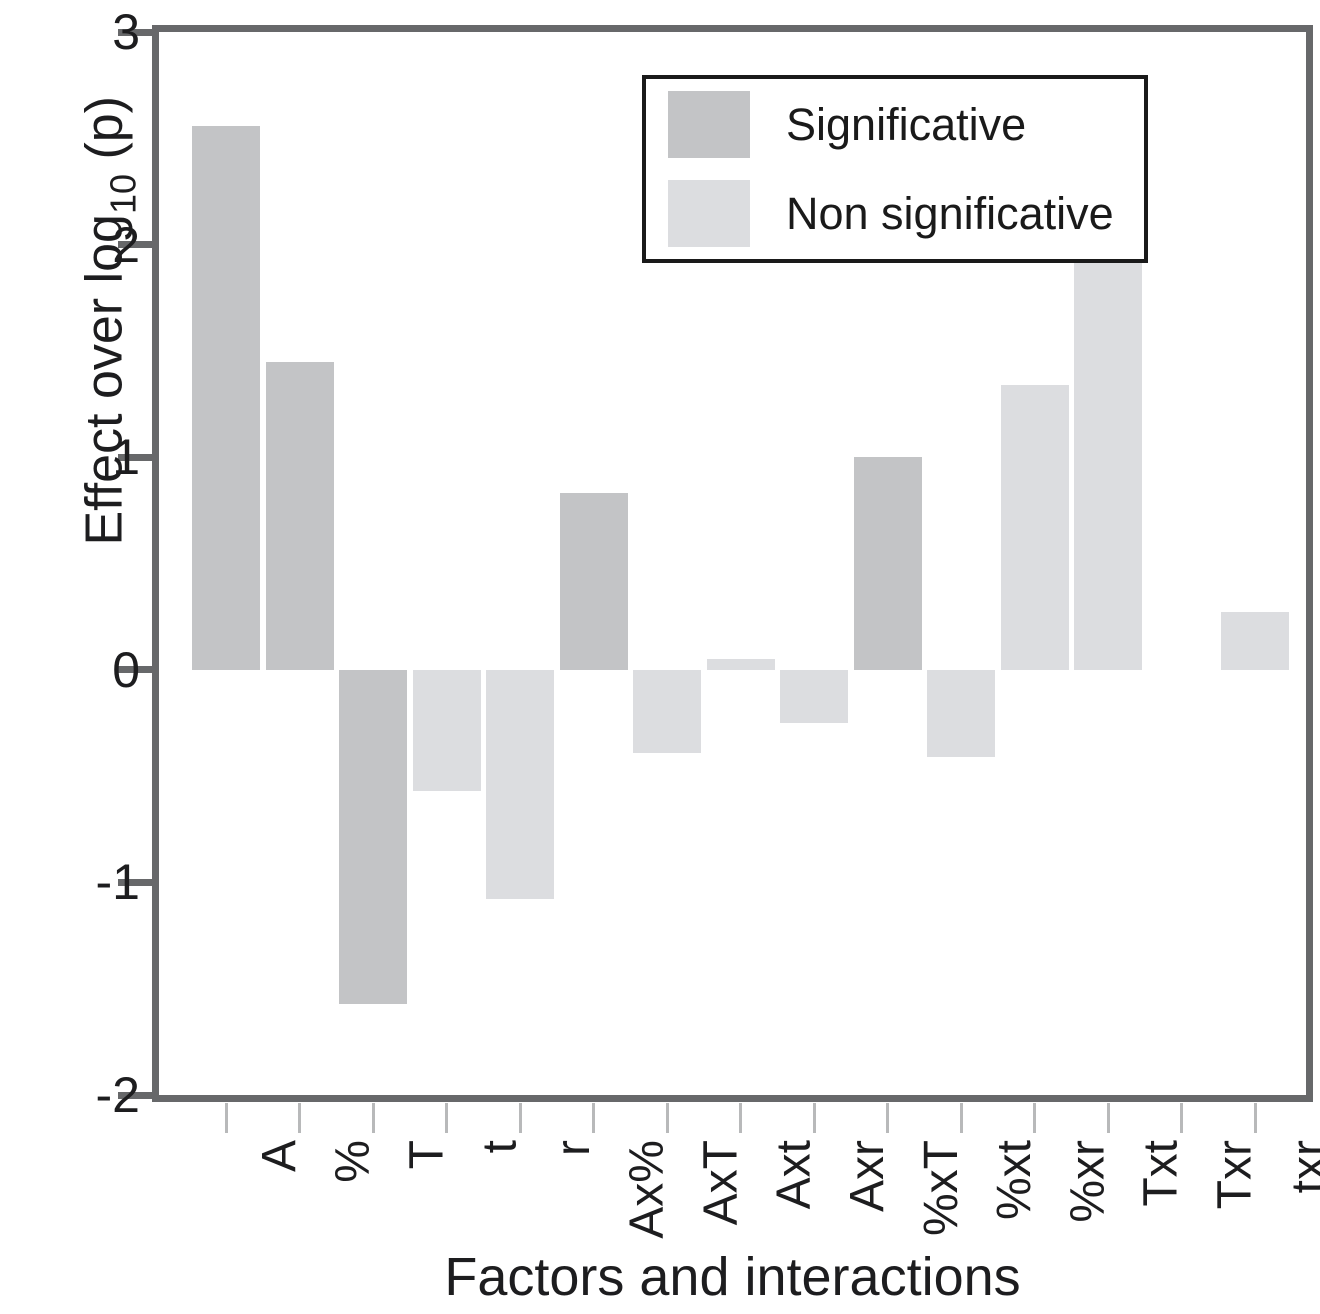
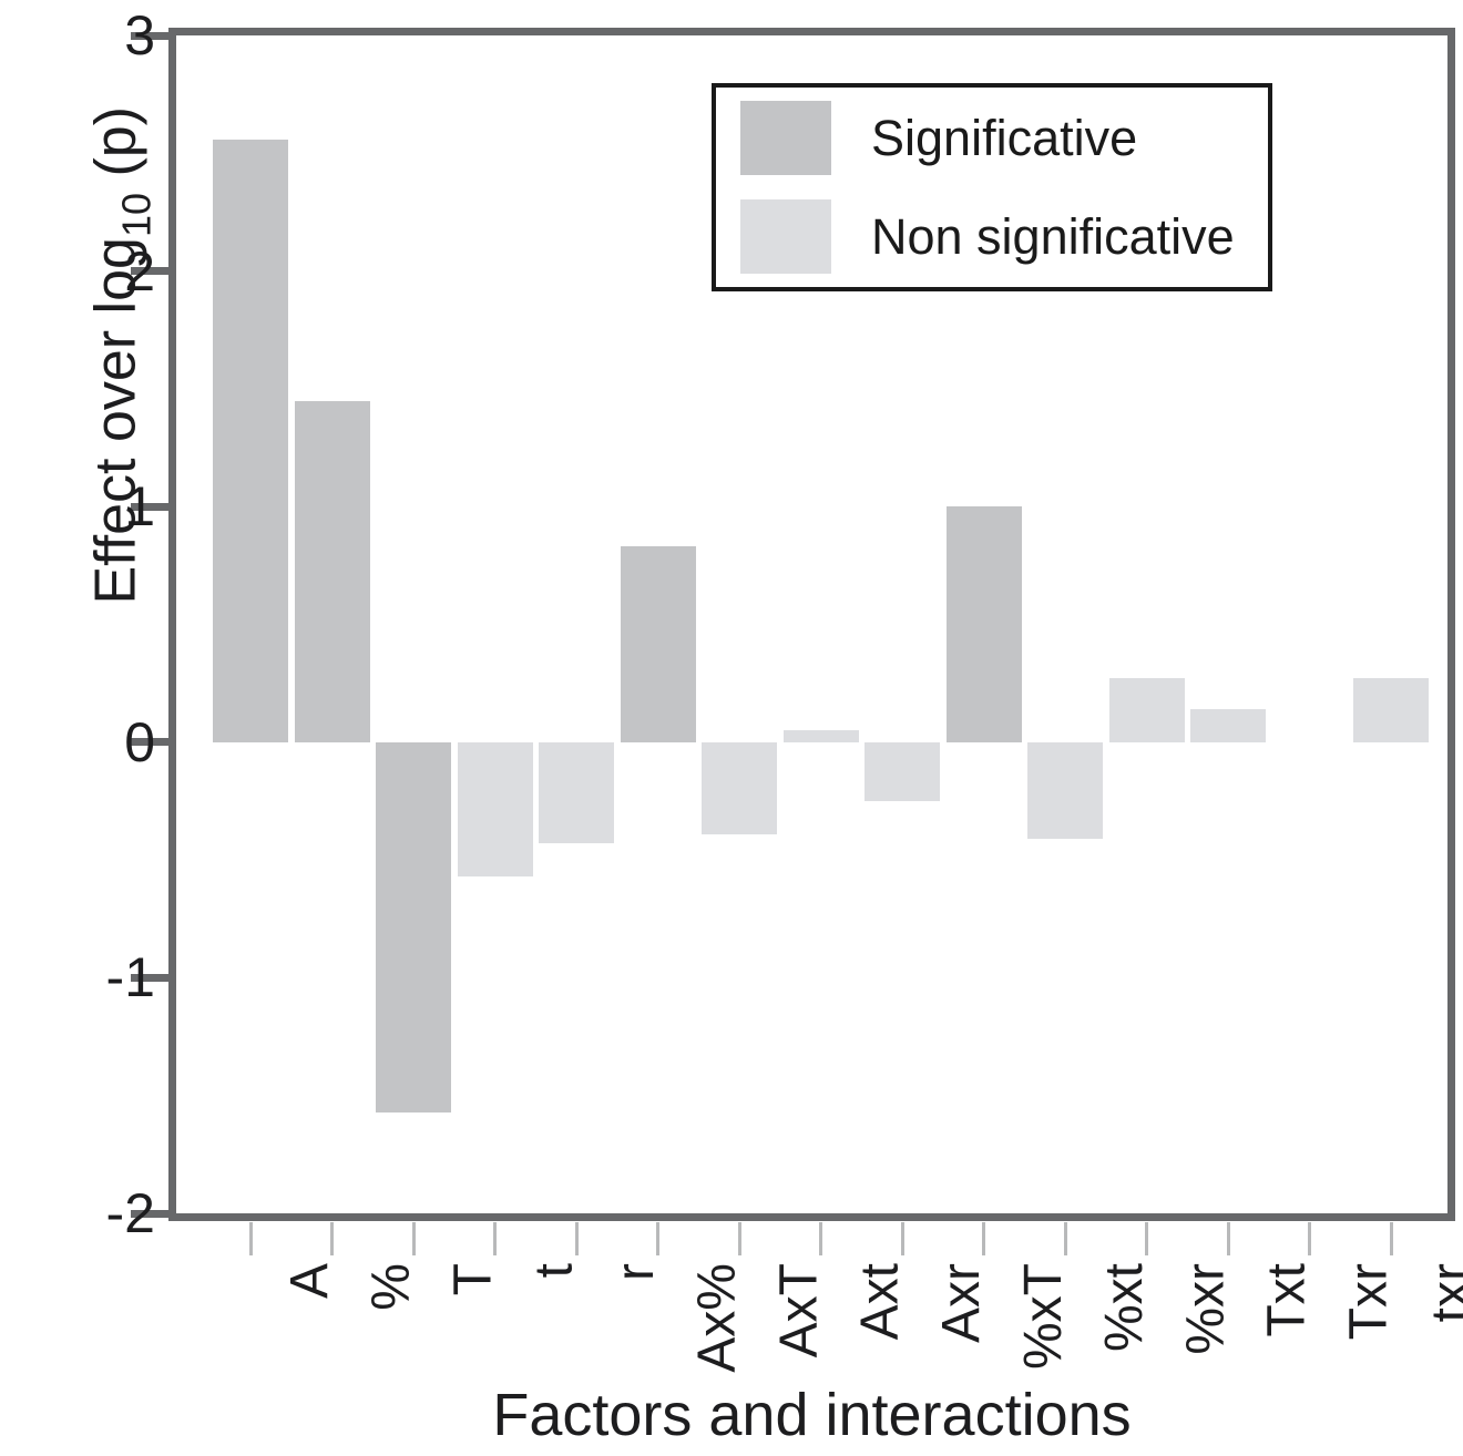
r: -1.08 -> -0.43
%xr: 1.34 -> 0.27
Txt: 2.01 -> 0.14
